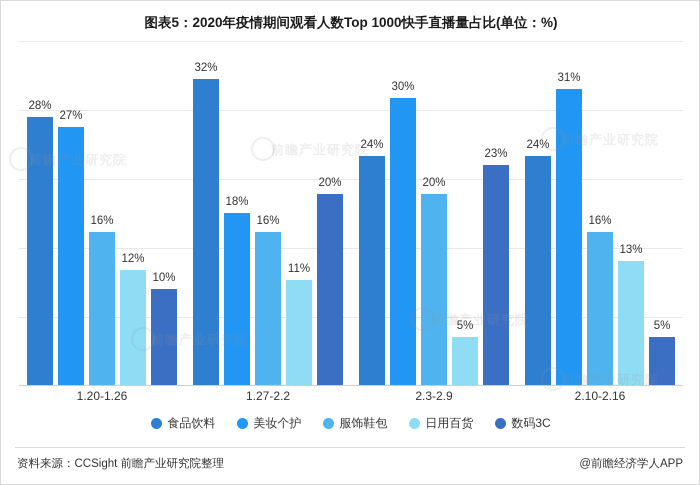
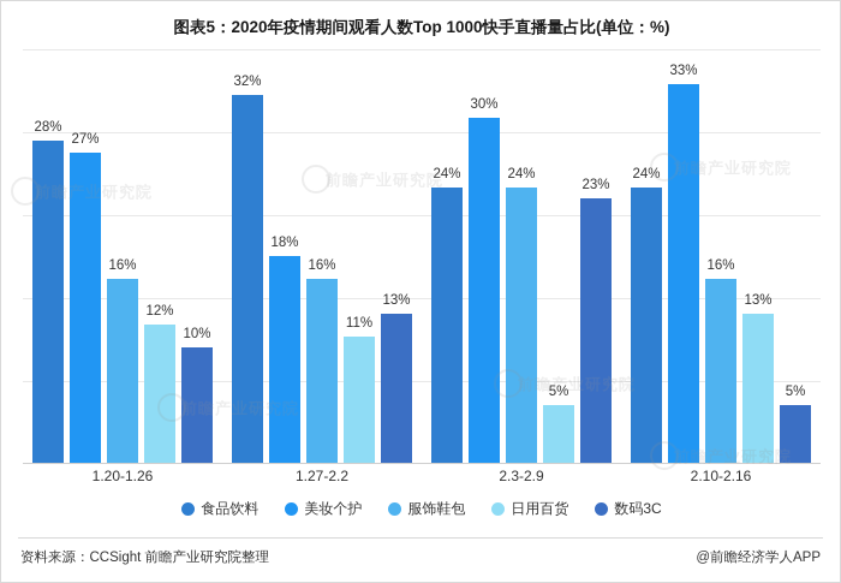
数码3C/1.27-2.2: 20% -> 13%
服饰鞋包/2.3-2.9: 20% -> 24%
美妆个护/2.10-2.16: 31% -> 33%
